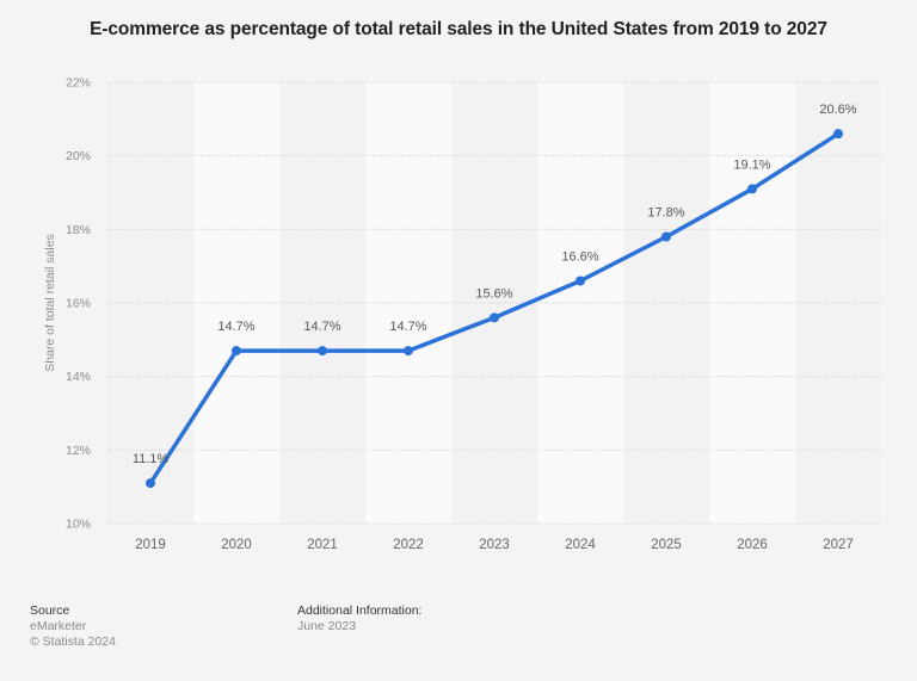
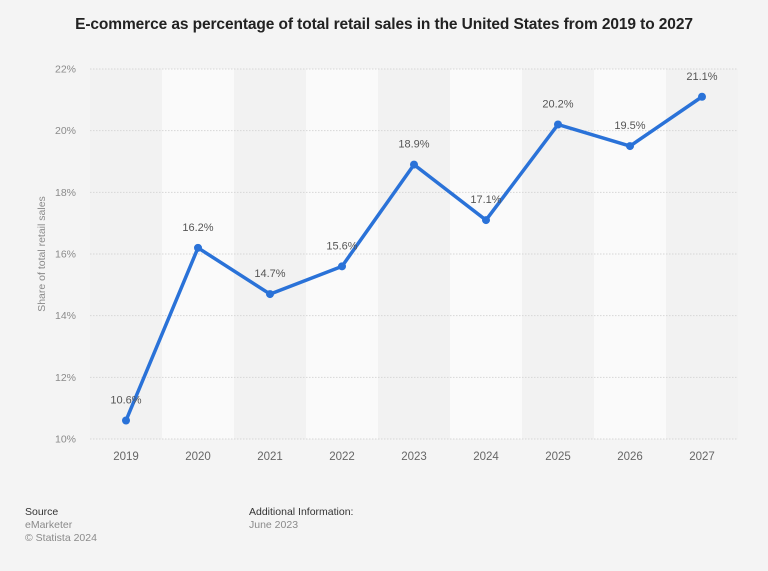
2019: 11.1% -> 10.6%
2020: 14.7% -> 16.2%
2022: 14.7% -> 15.6%
2023: 15.6% -> 18.9%
2024: 16.6% -> 17.1%
2025: 17.8% -> 20.2%
2026: 19.1% -> 19.5%
2027: 20.6% -> 21.1%
